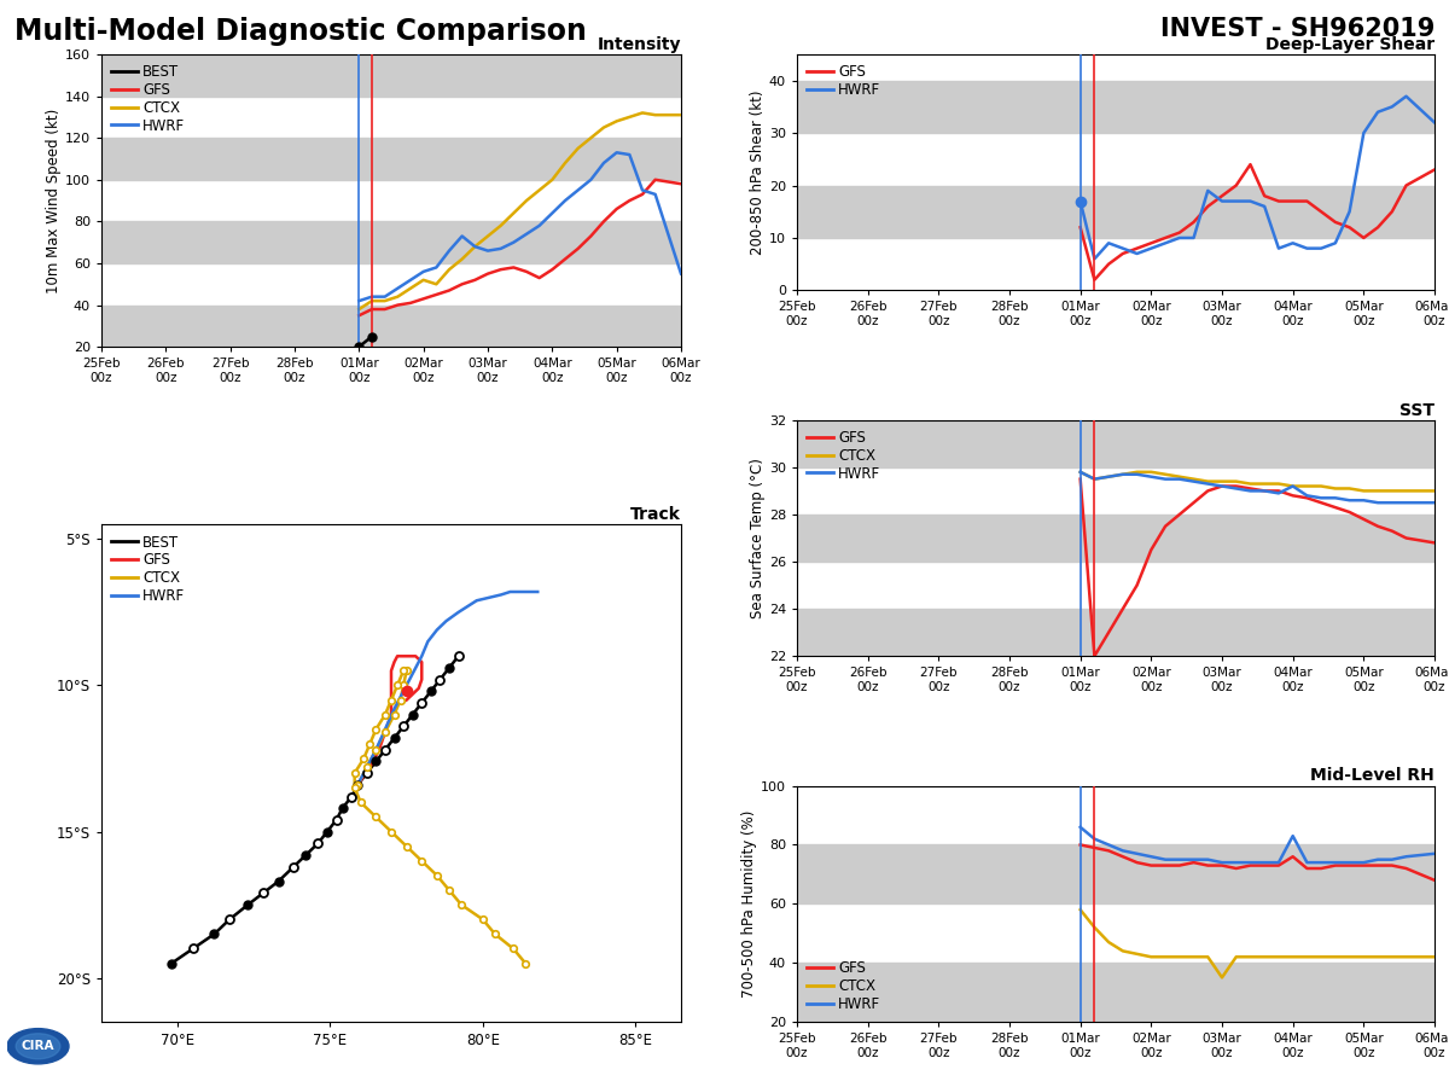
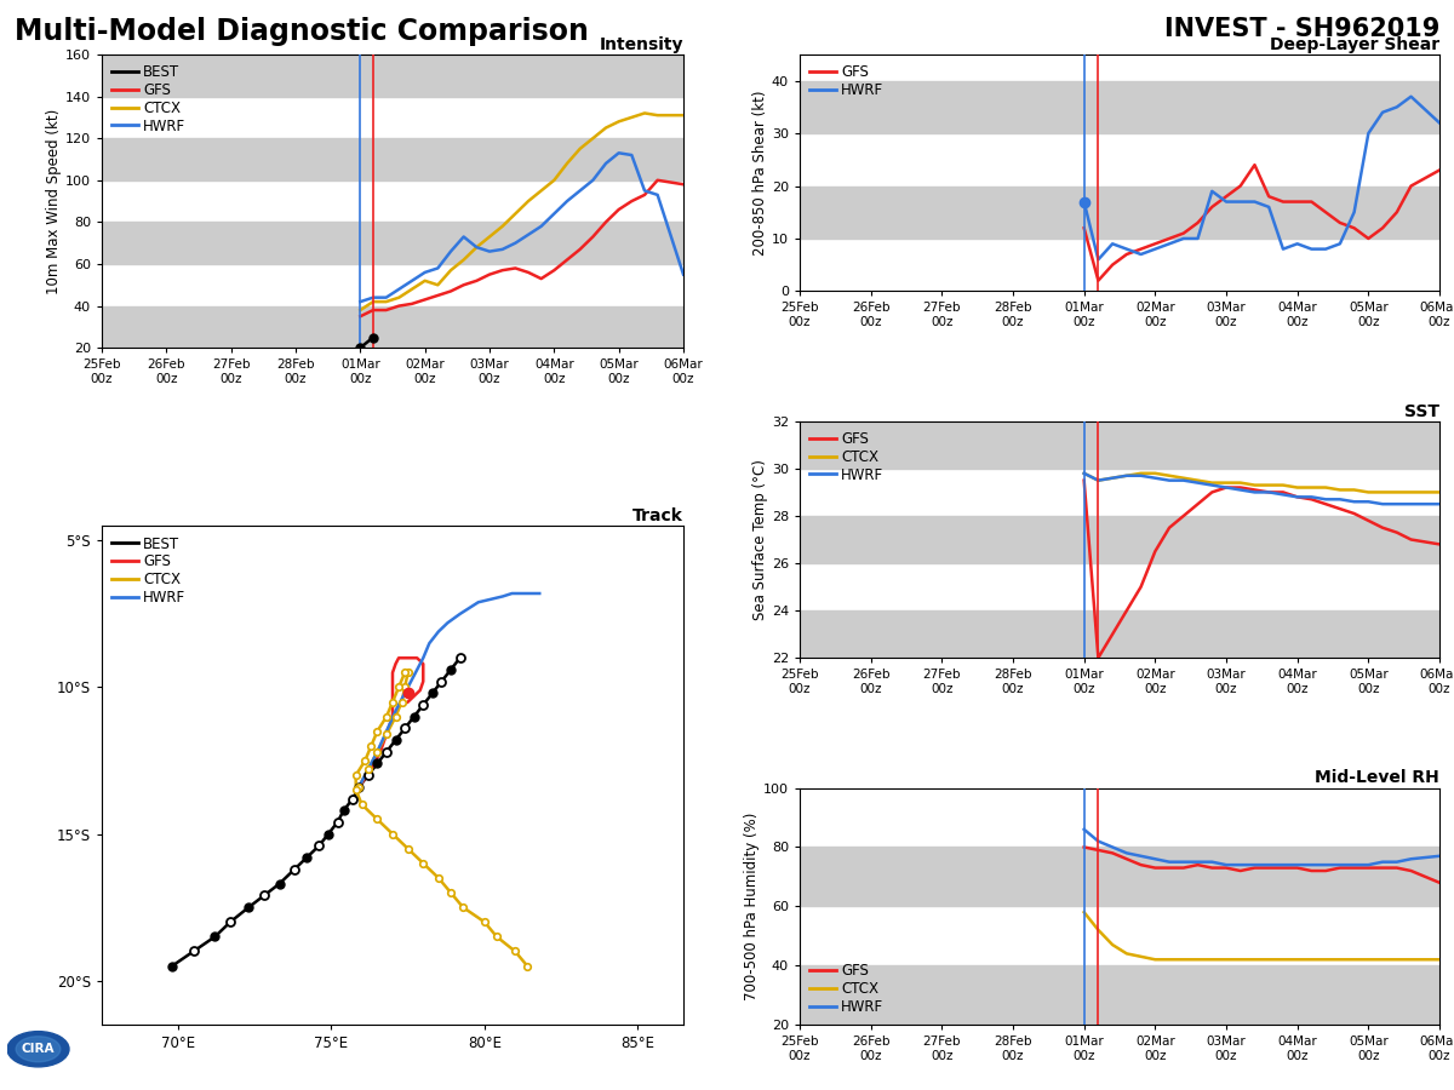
SST/HWRF/04Mar 00z: 29.2 -> 28.8
Mid-Level RH/CTCX/03Mar 00z: 35 -> 42
Mid-Level RH/GFS/04Mar 00z: 76 -> 73
Mid-Level RH/HWRF/04Mar 00z: 83 -> 74
